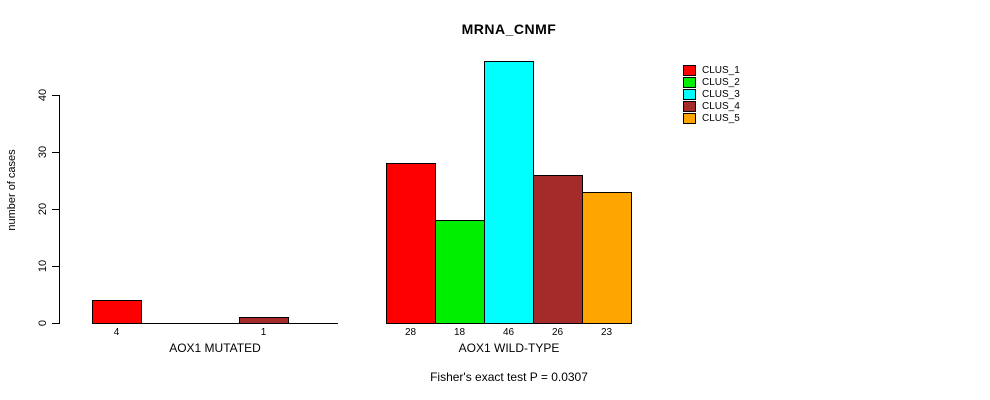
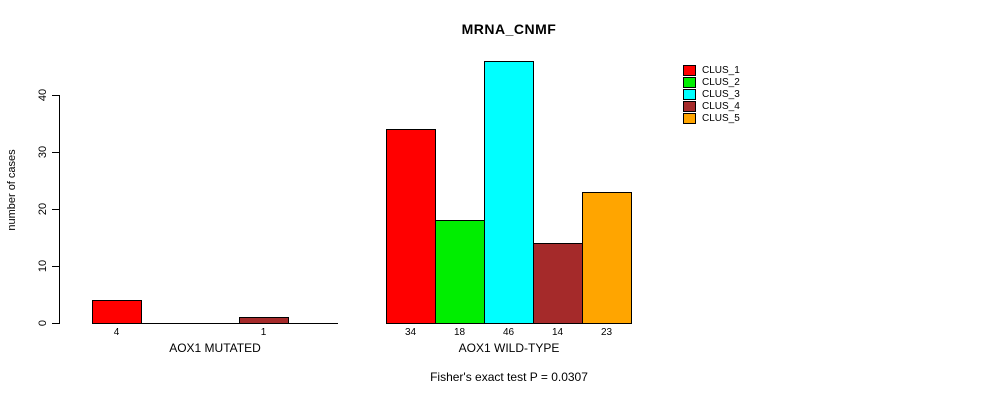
CLUS_1/AOX1 WILD-TYPE: 28 -> 34
CLUS_4/AOX1 WILD-TYPE: 26 -> 14
